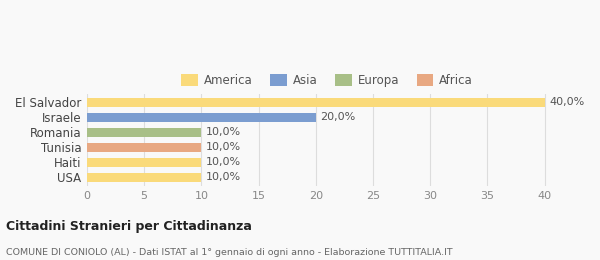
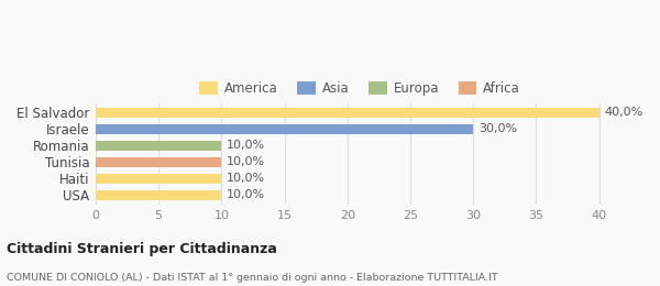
Israele: 20,0% -> 30,0%
